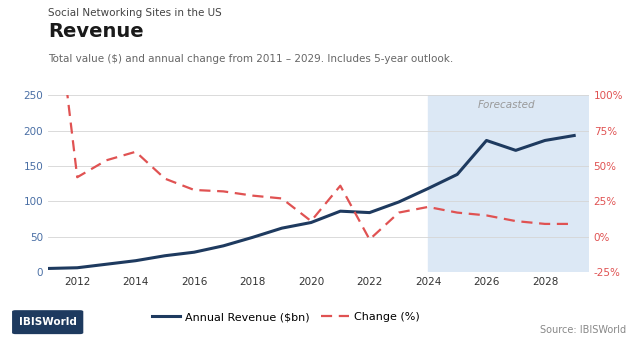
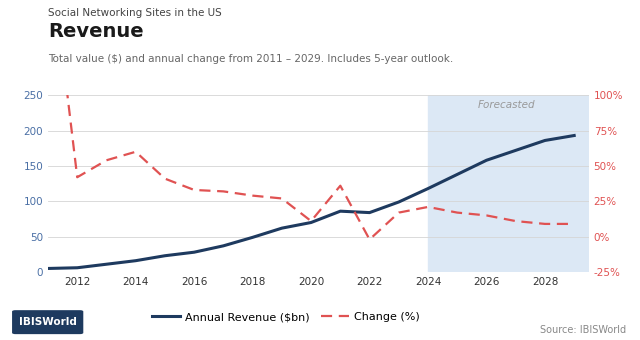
Annual Revenue ($bn)/2026: 186 -> 158
